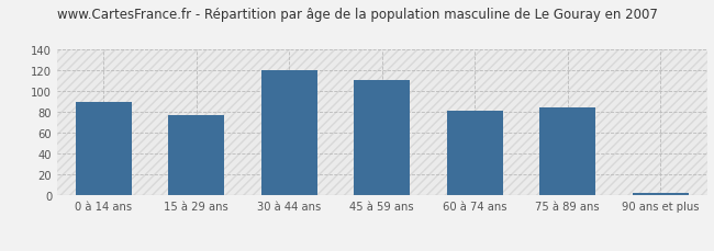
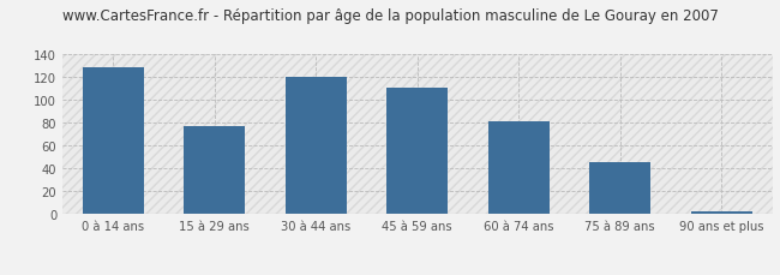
0 à 14 ans: 90 -> 128
75 à 89 ans: 84 -> 46
